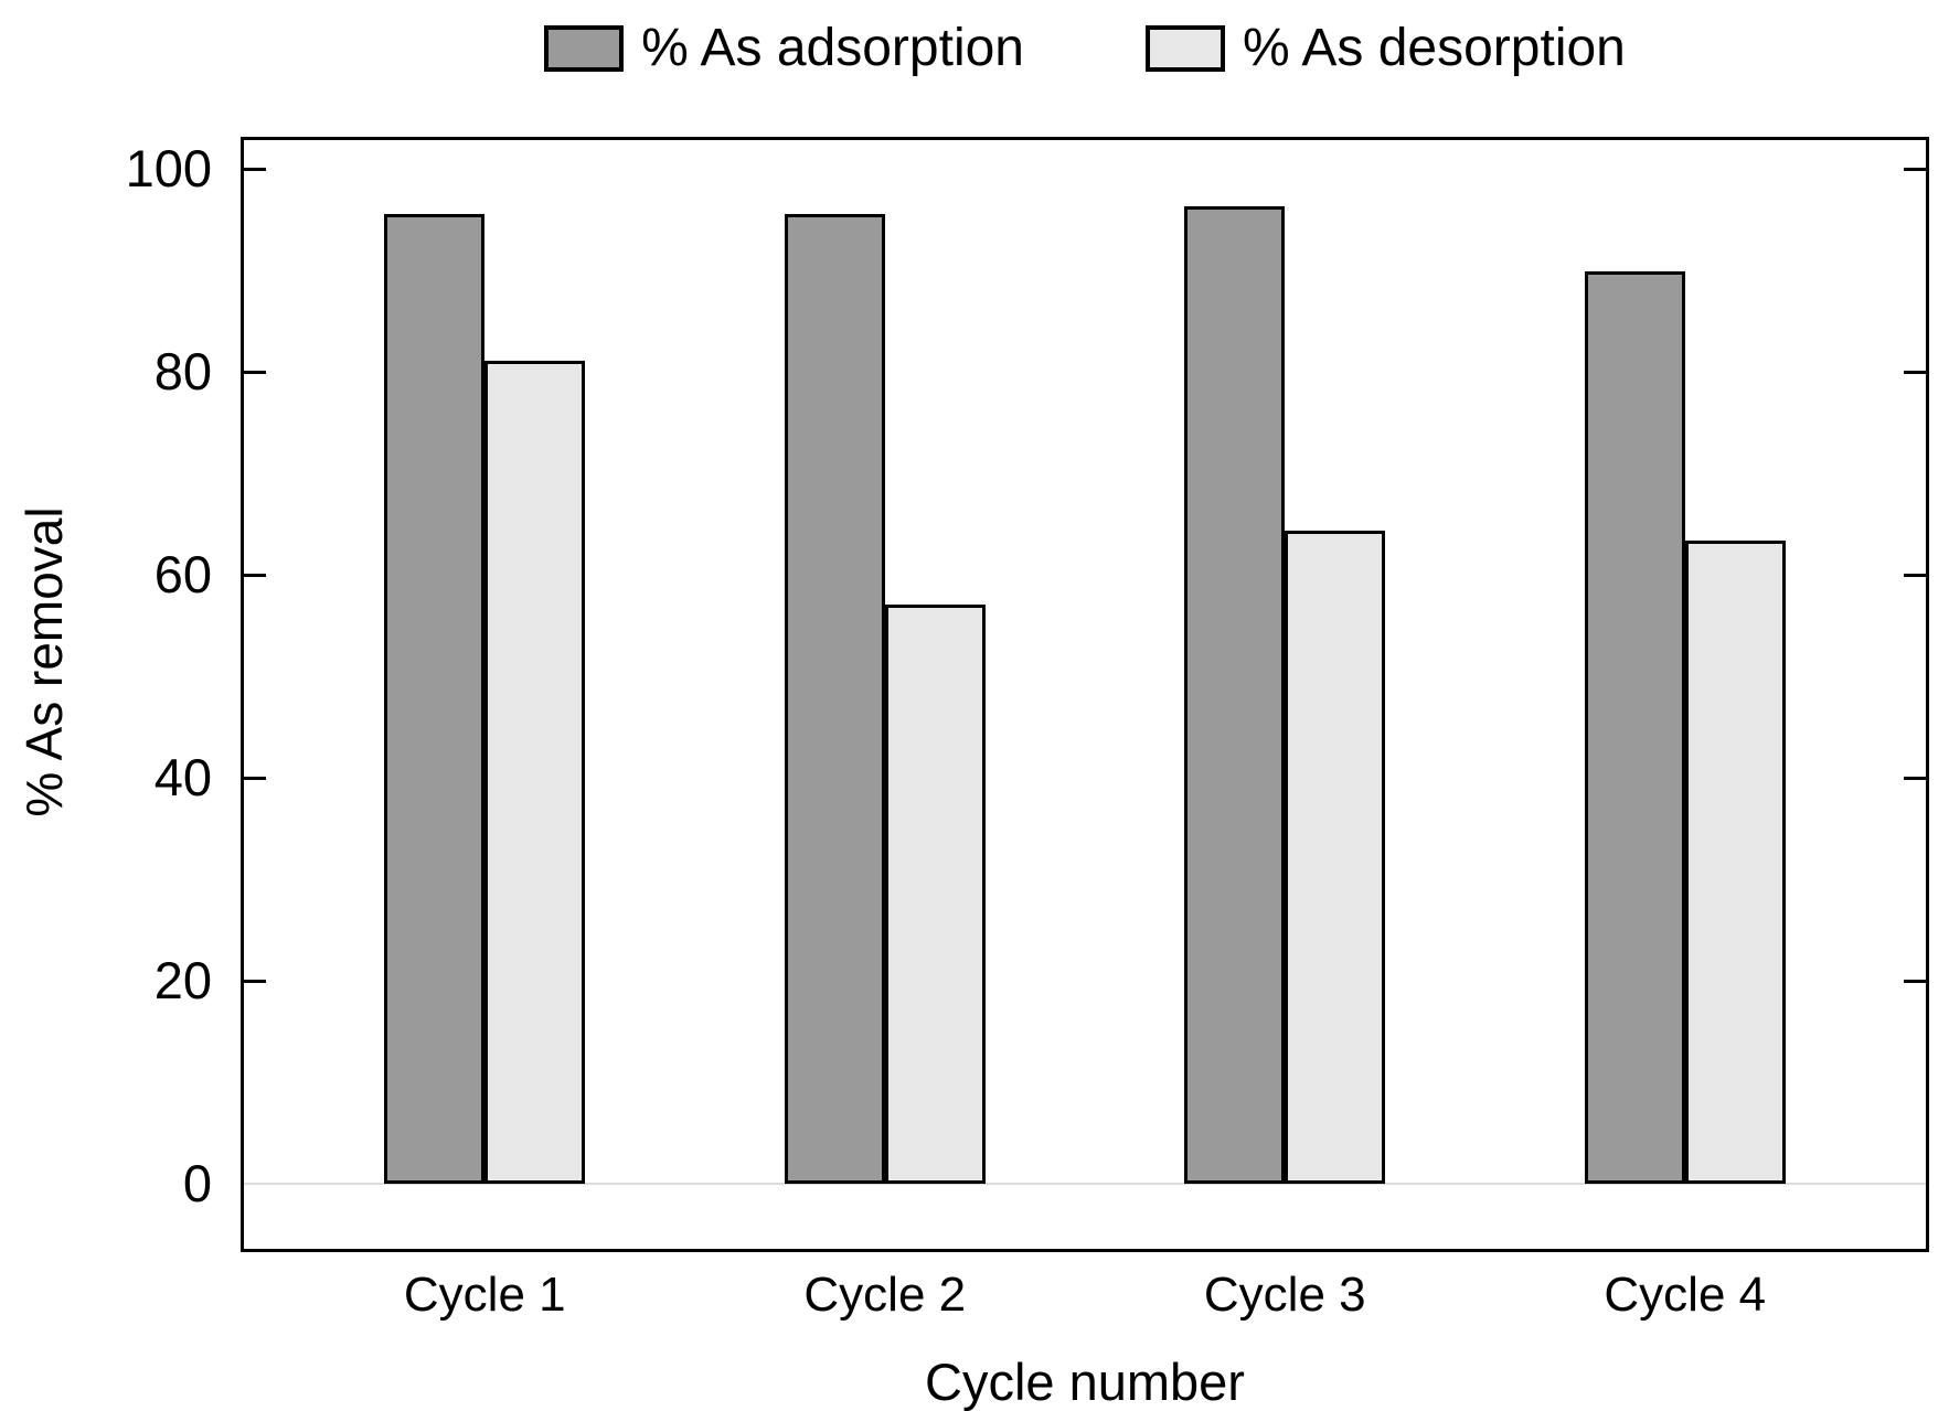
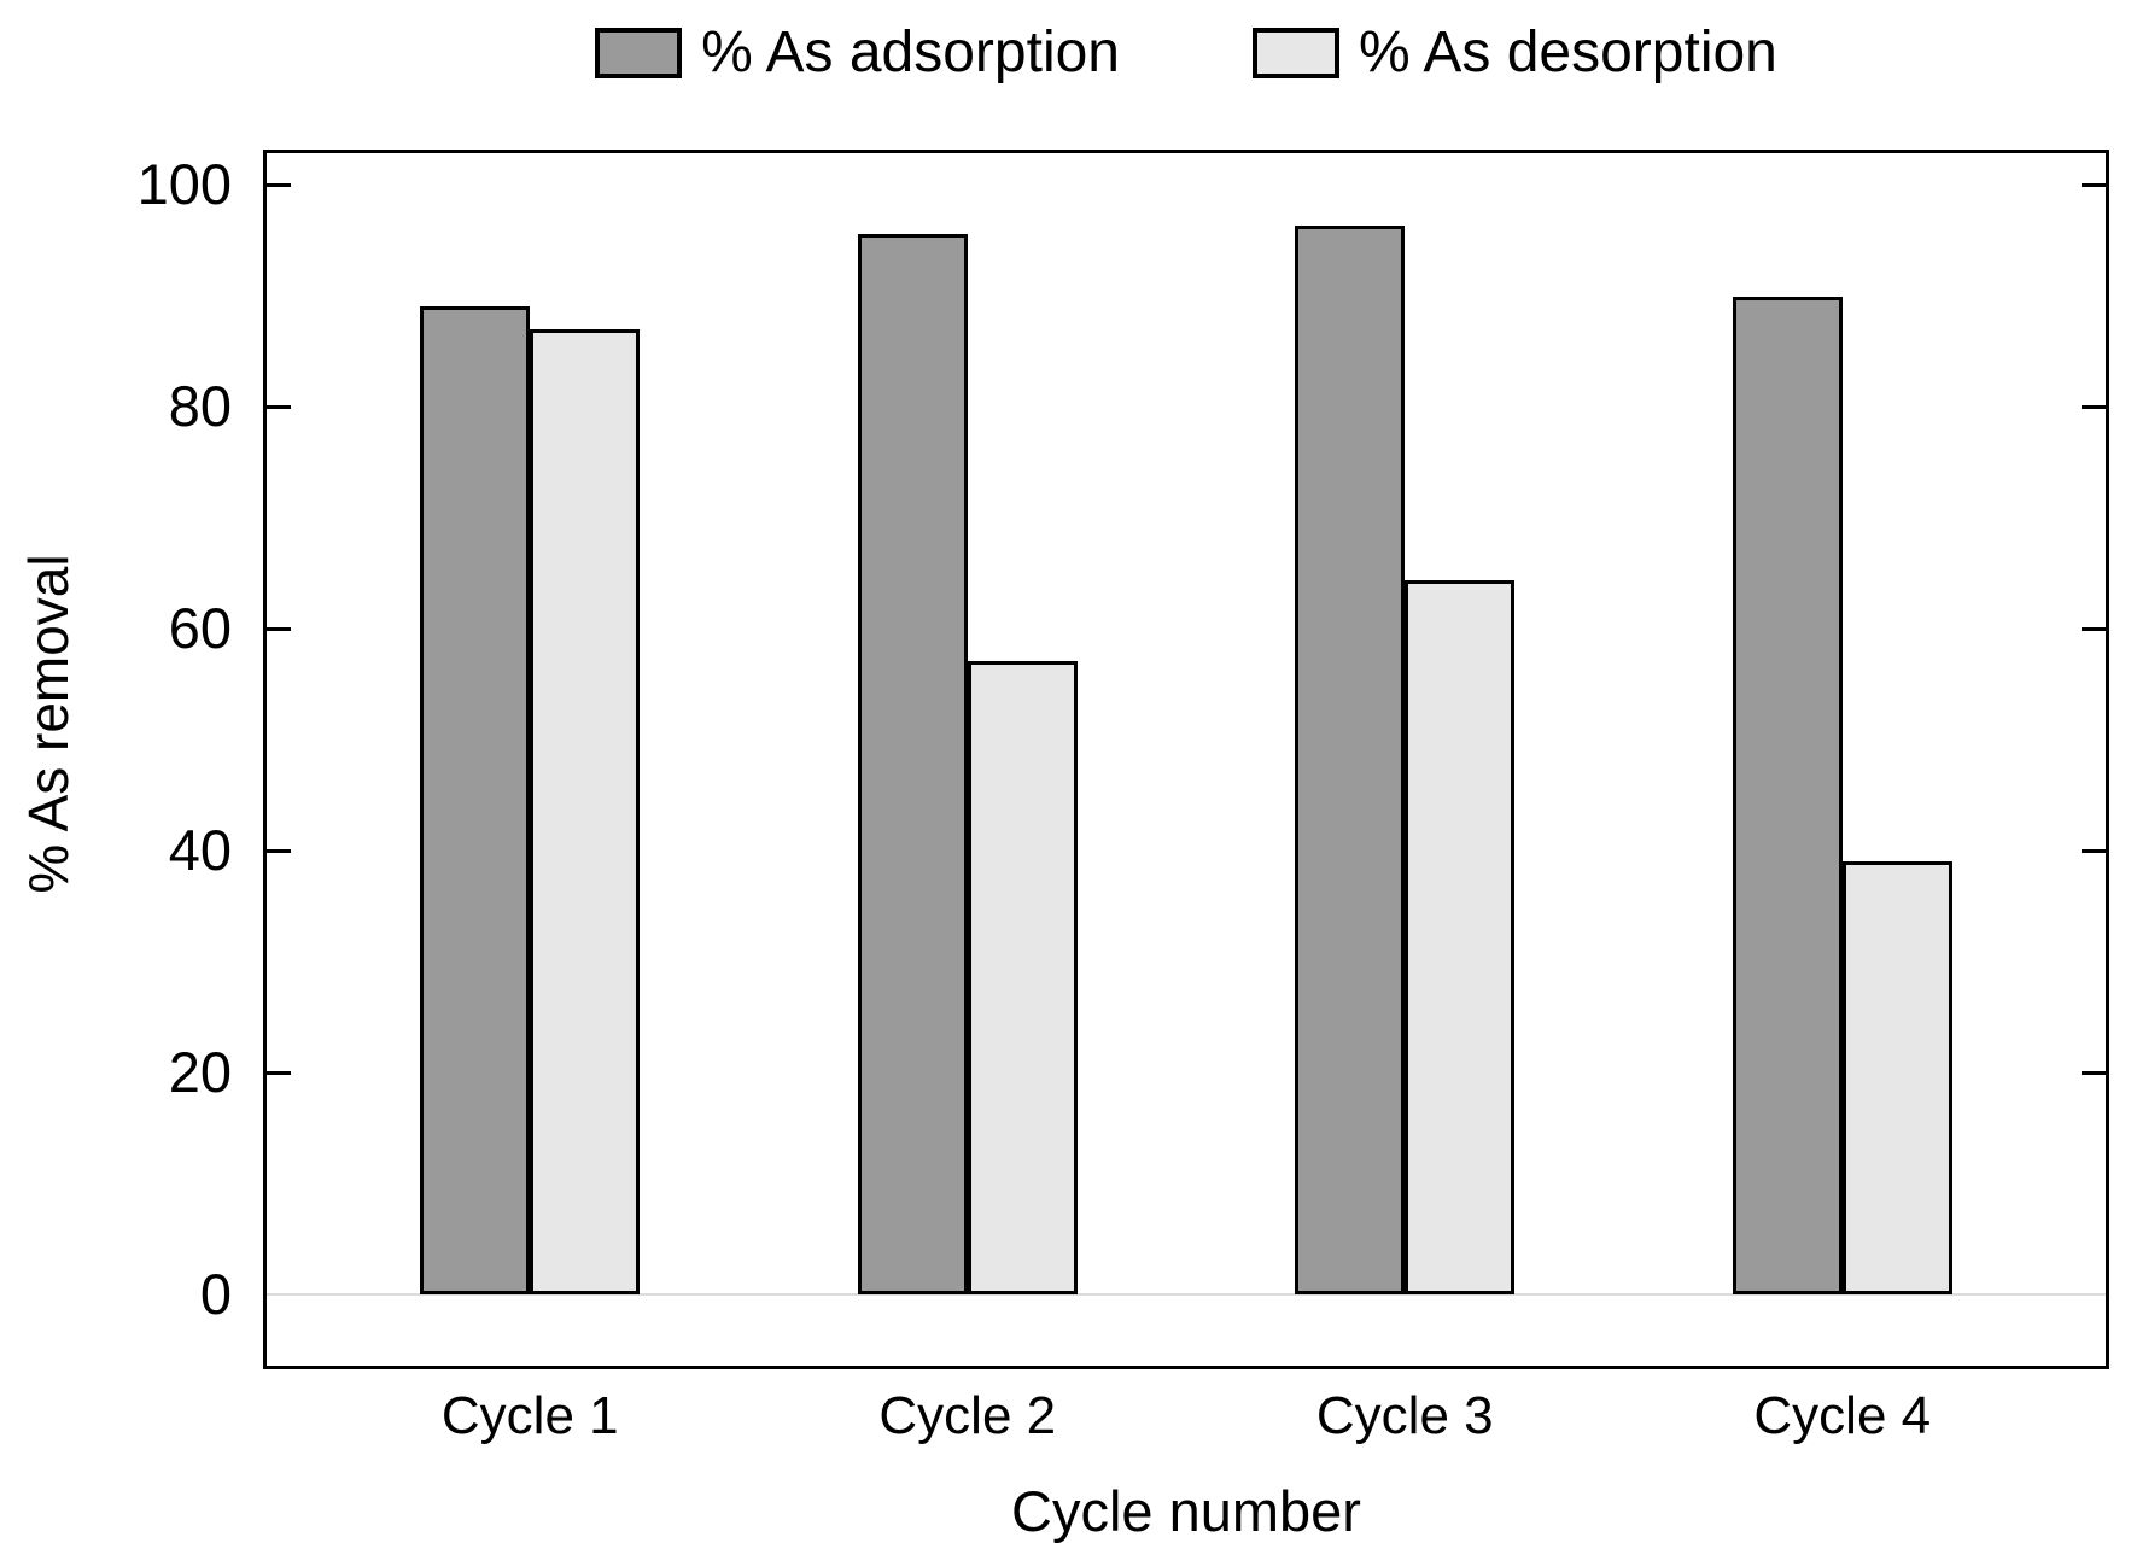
% As adsorption/Cycle 1: 96 -> 89
% As desorption/Cycle 1: 81 -> 87
% As desorption/Cycle 4: 63 -> 39
